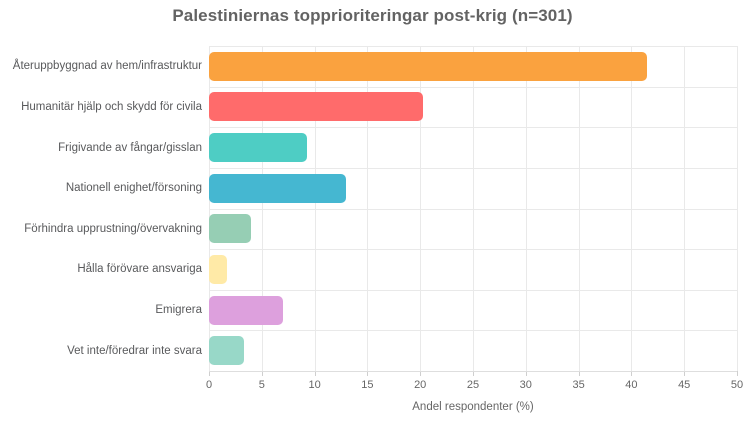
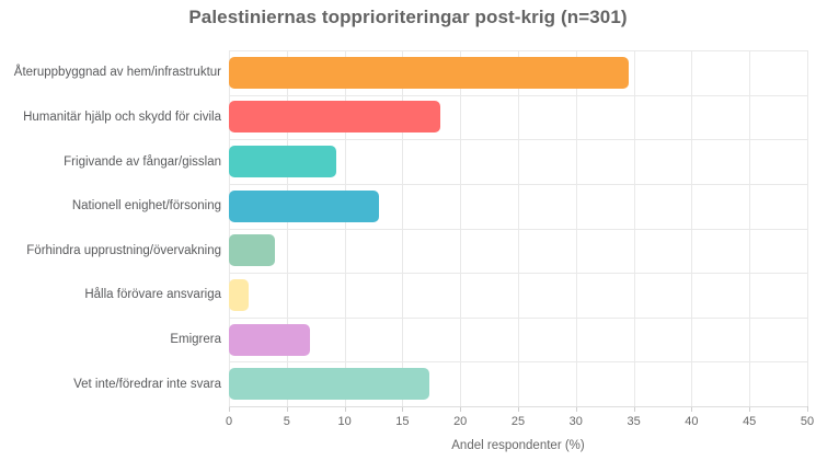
Återuppbyggnad av hem/infrastruktur: 41.5 -> 34.6
Humanitär hjälp och skydd för civila: 20.3 -> 18.3
Vet inte/föredrar inte svara: 3.3 -> 17.3
